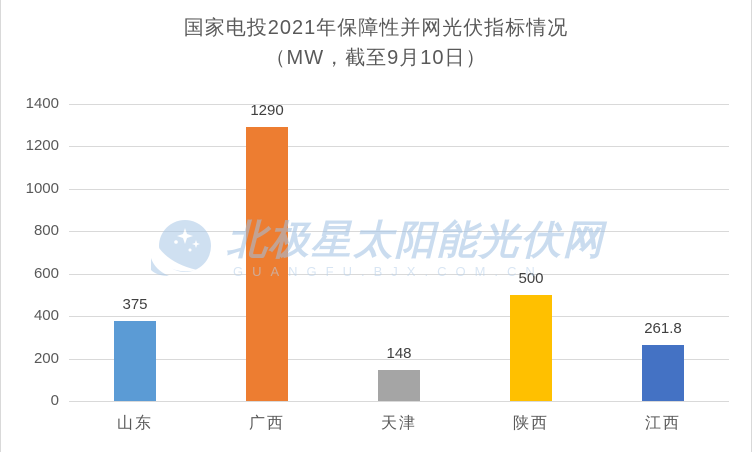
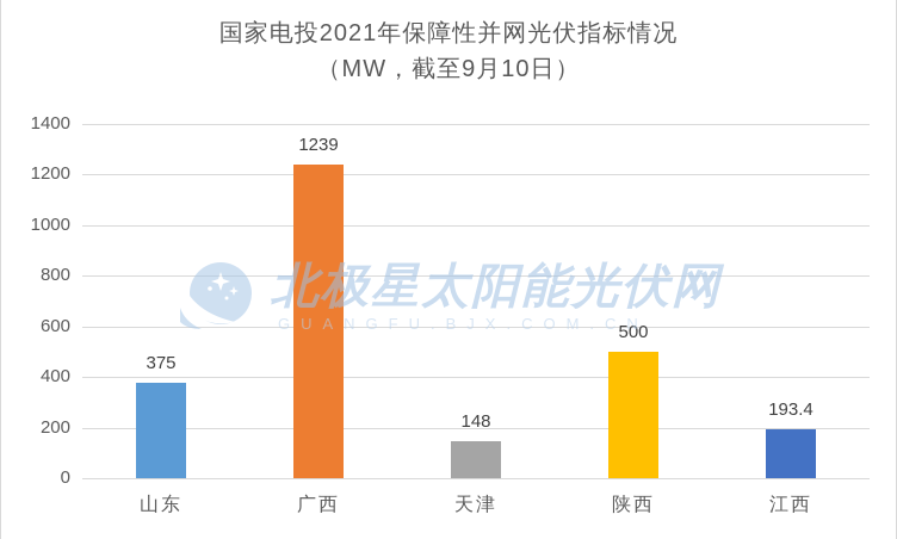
广西: 1290 -> 1239
江西: 261.8 -> 193.4
